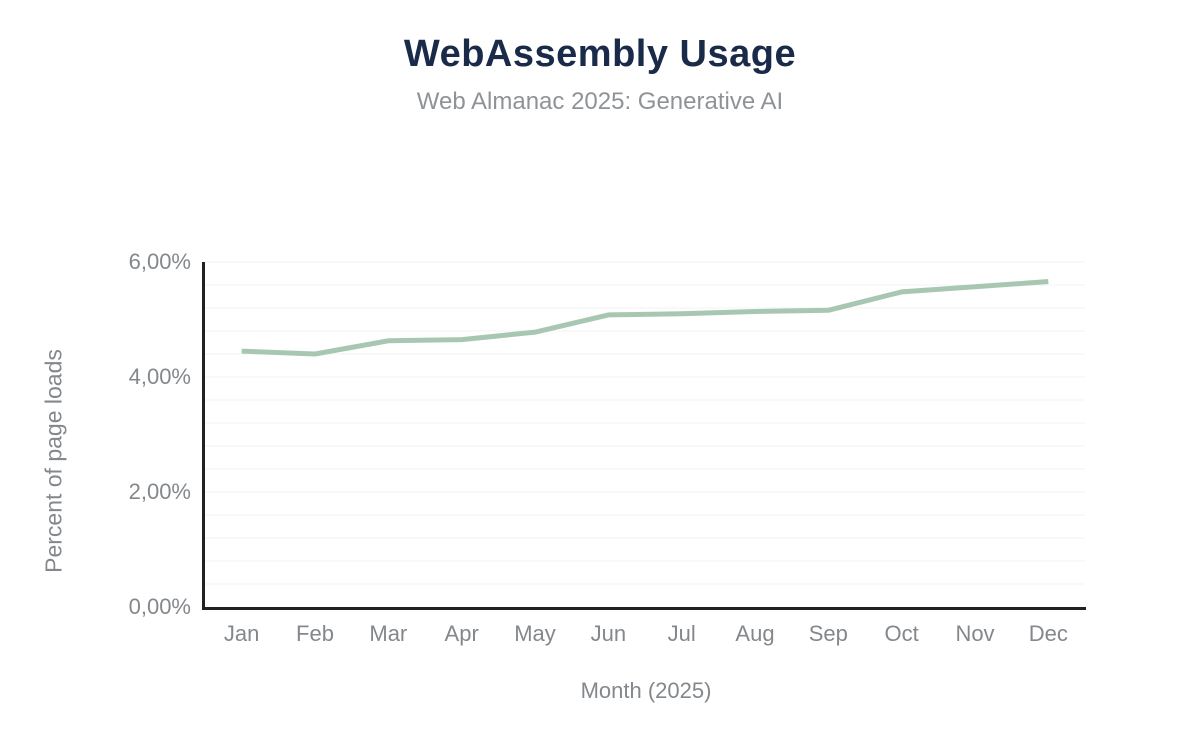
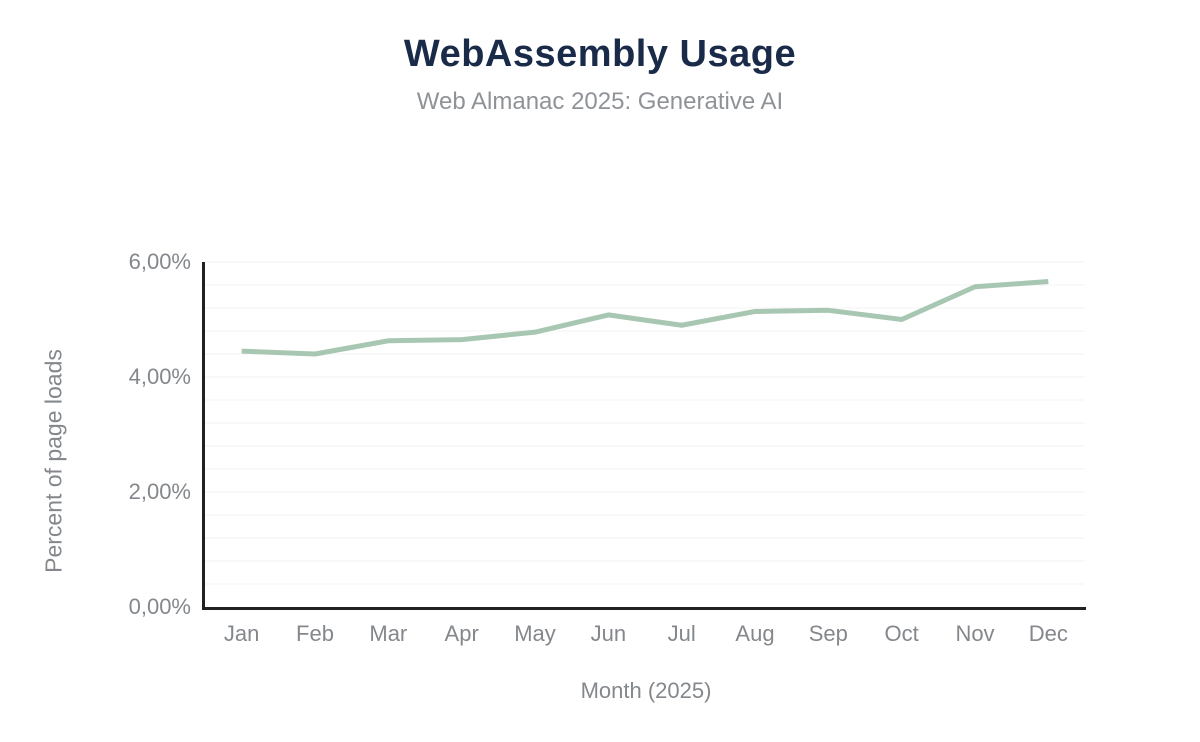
Jul: 5,1% -> 4,9%
Oct: 5,5% -> 5,0%
